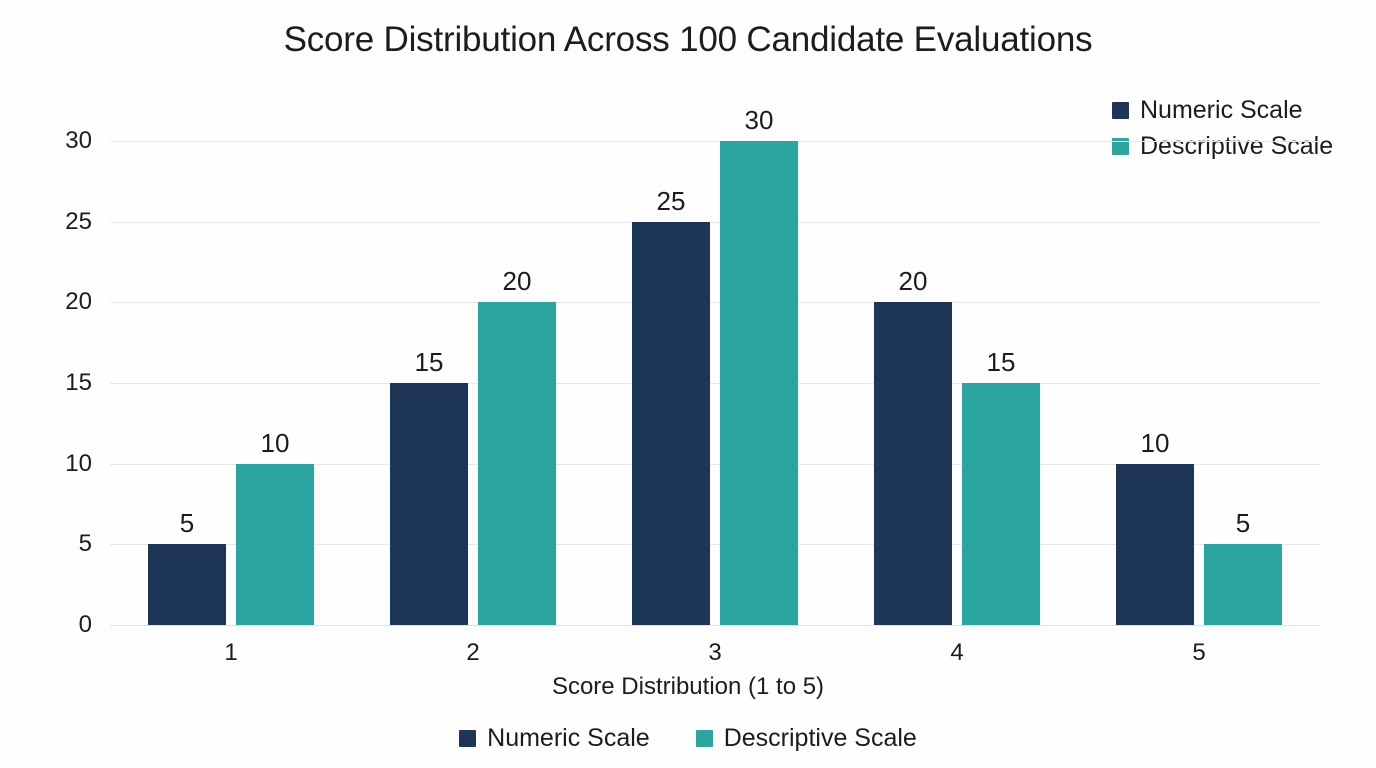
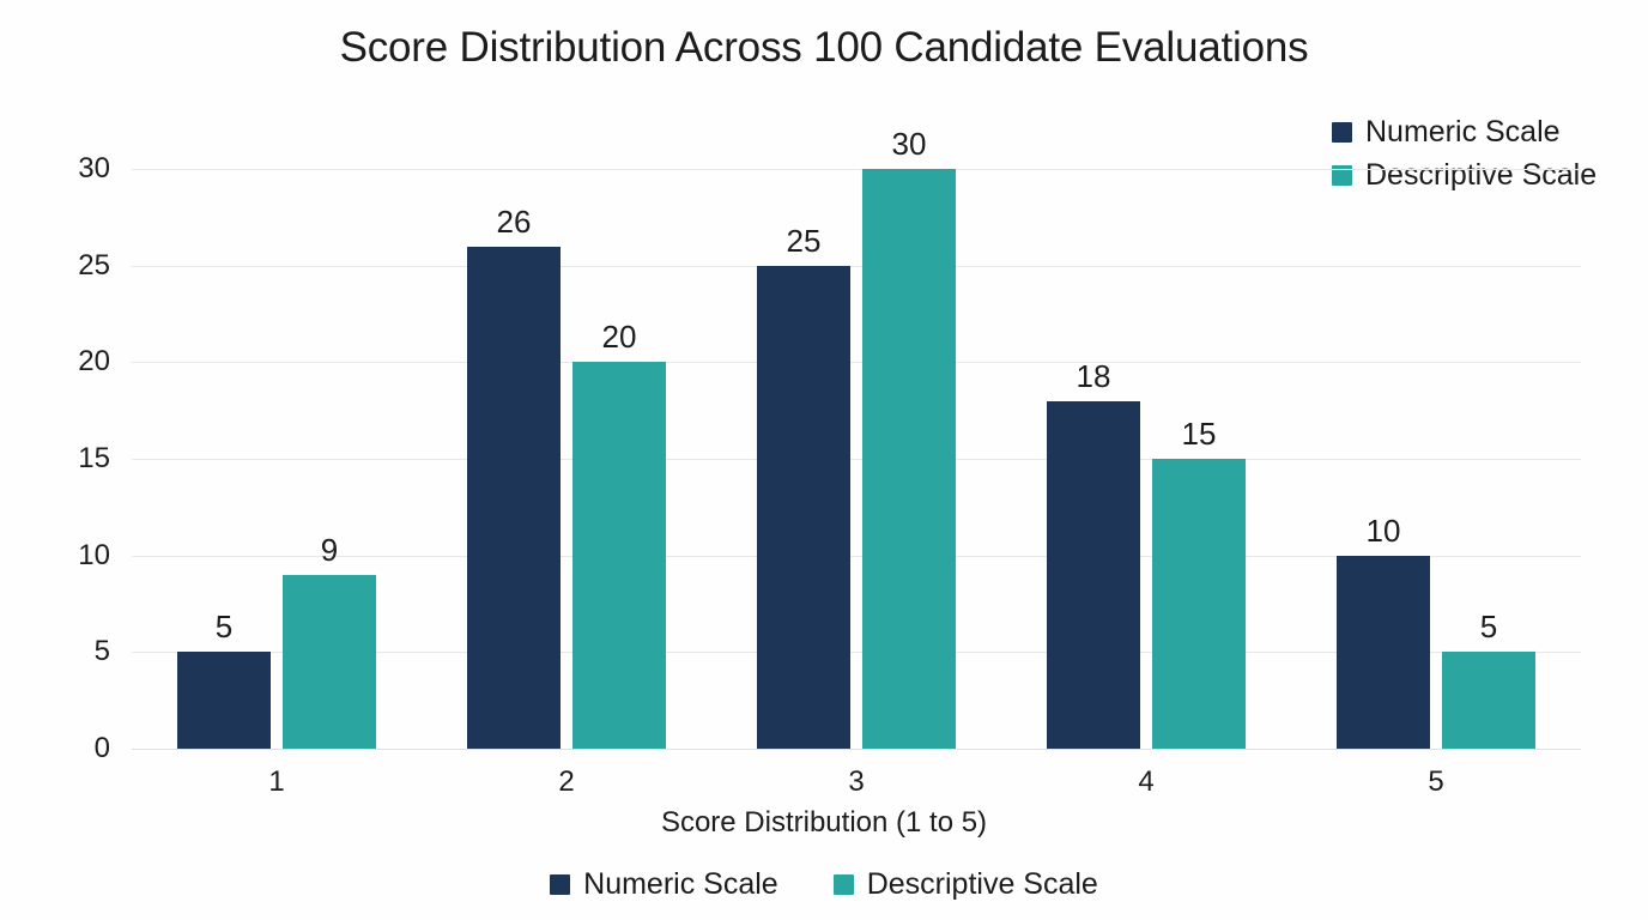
Descriptive Scale/1: 10 -> 9
Numeric Scale/2: 15 -> 26
Numeric Scale/4: 20 -> 18
